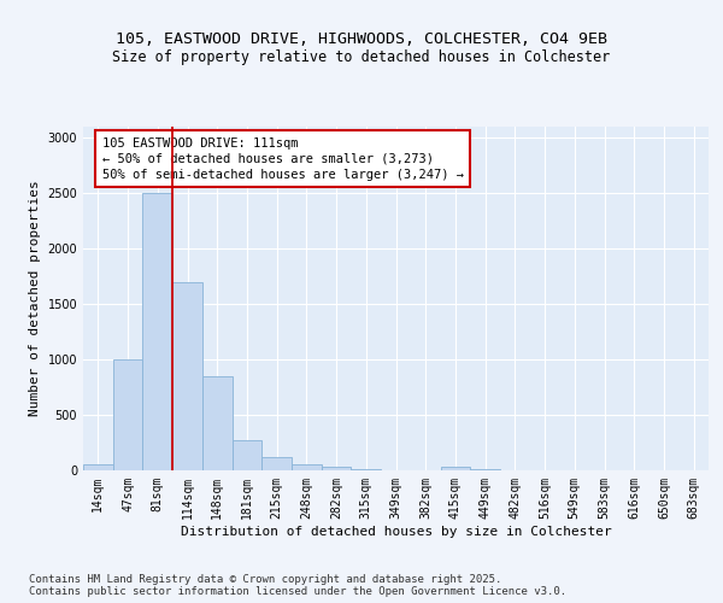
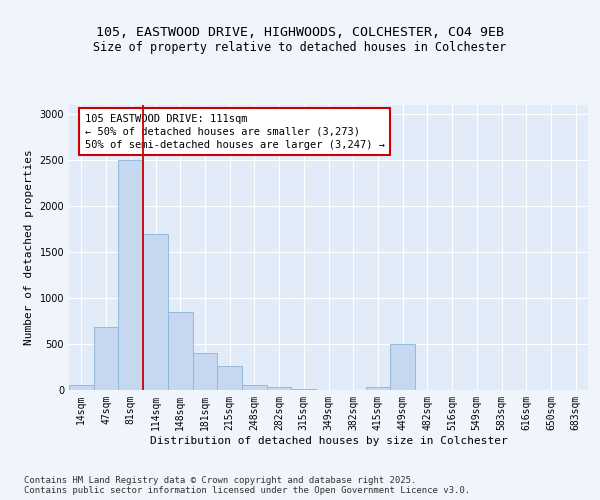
47sqm: 1000 -> 680
181sqm: 270 -> 400
215sqm: 120 -> 260
449sqm: 20 -> 500
